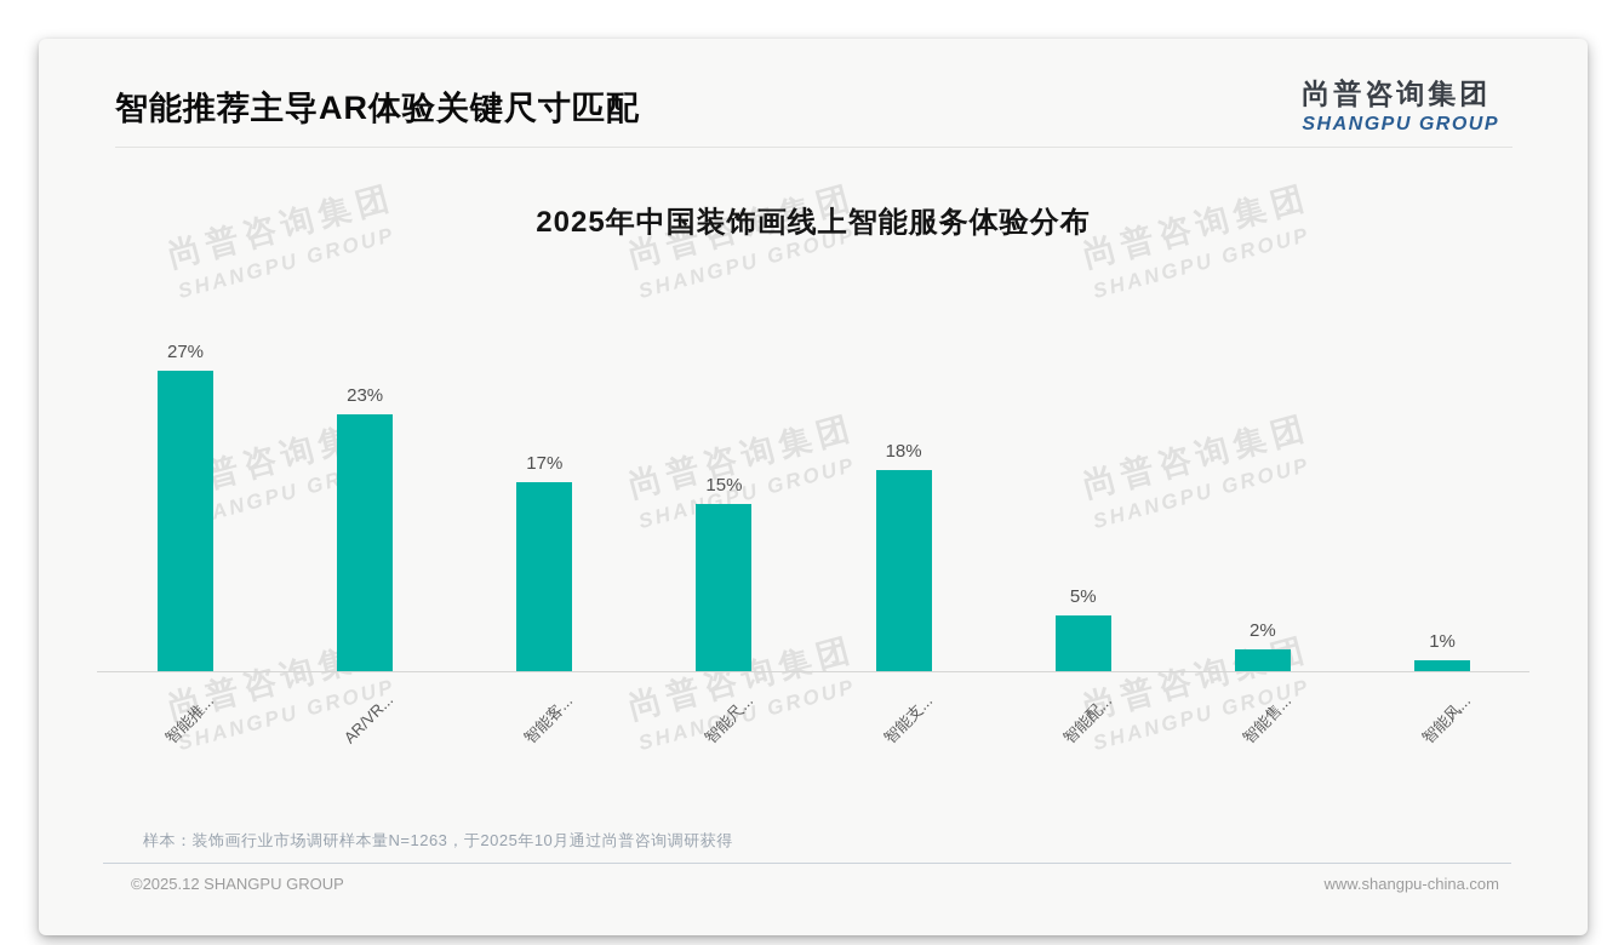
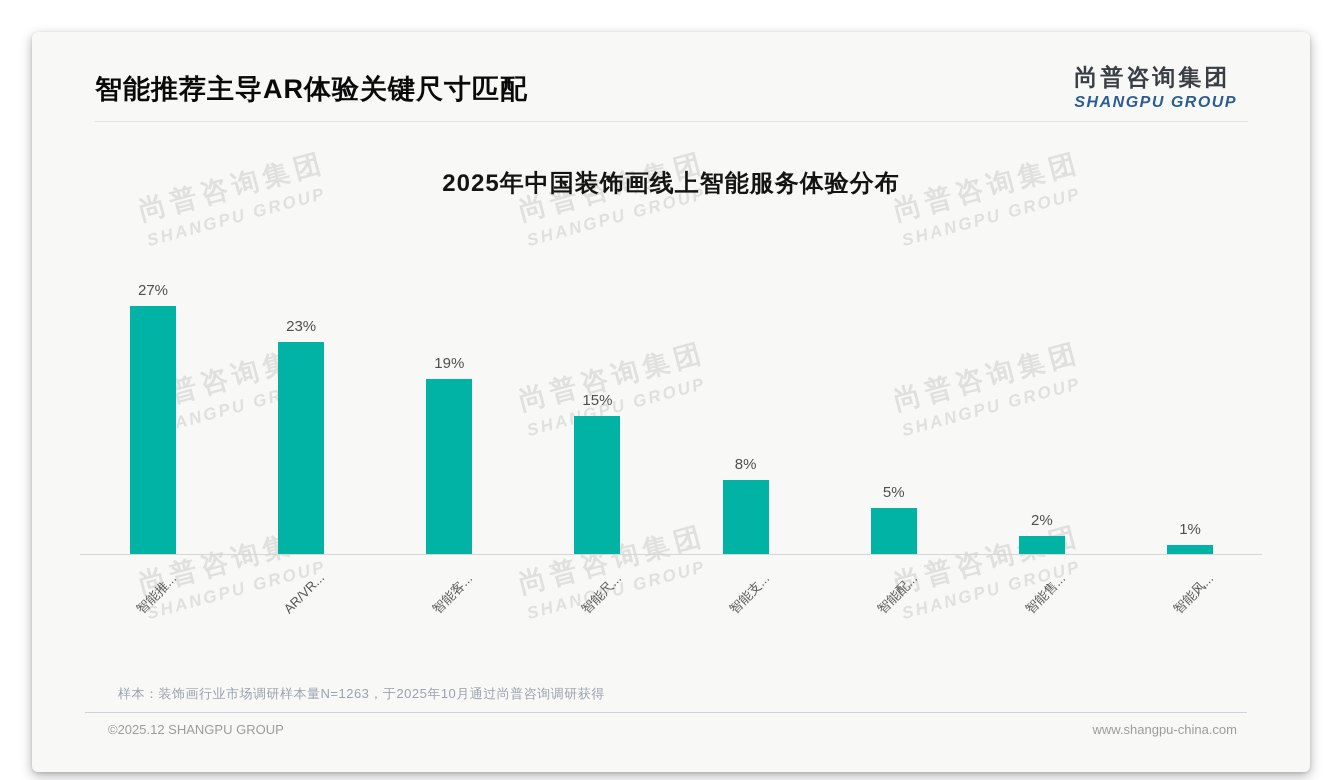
智能客...: 17% -> 19%
智能支...: 18% -> 8%
